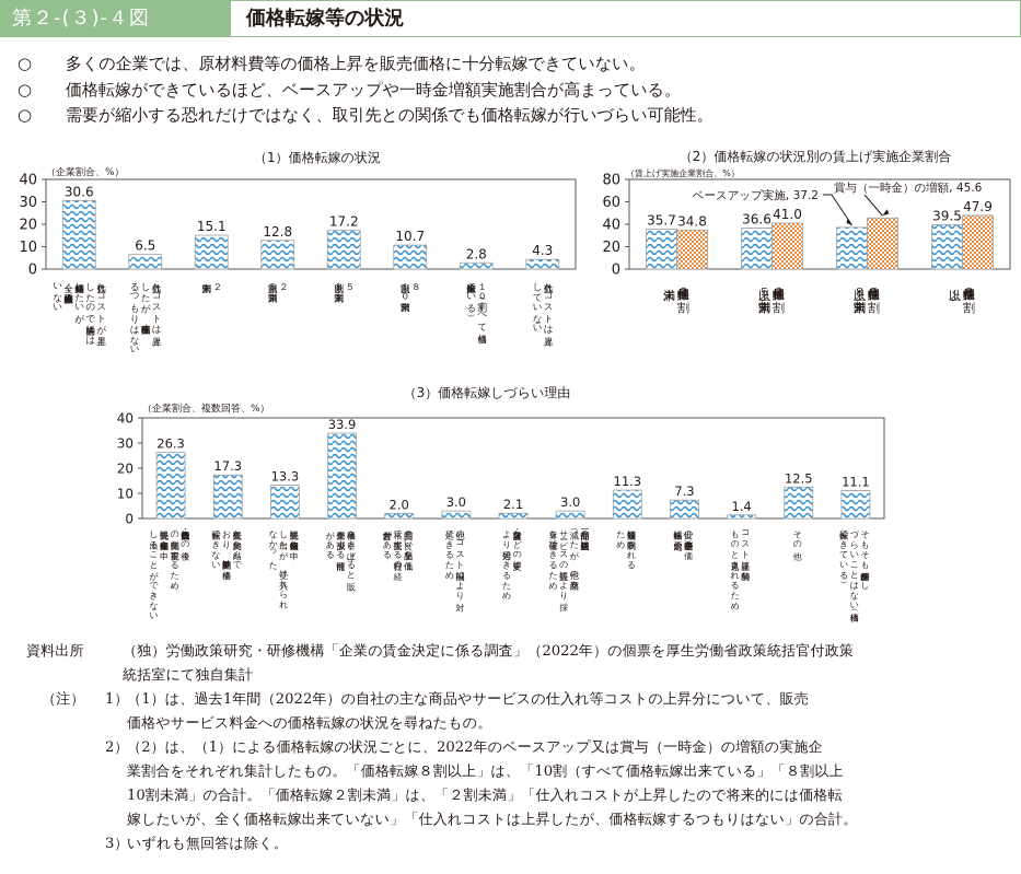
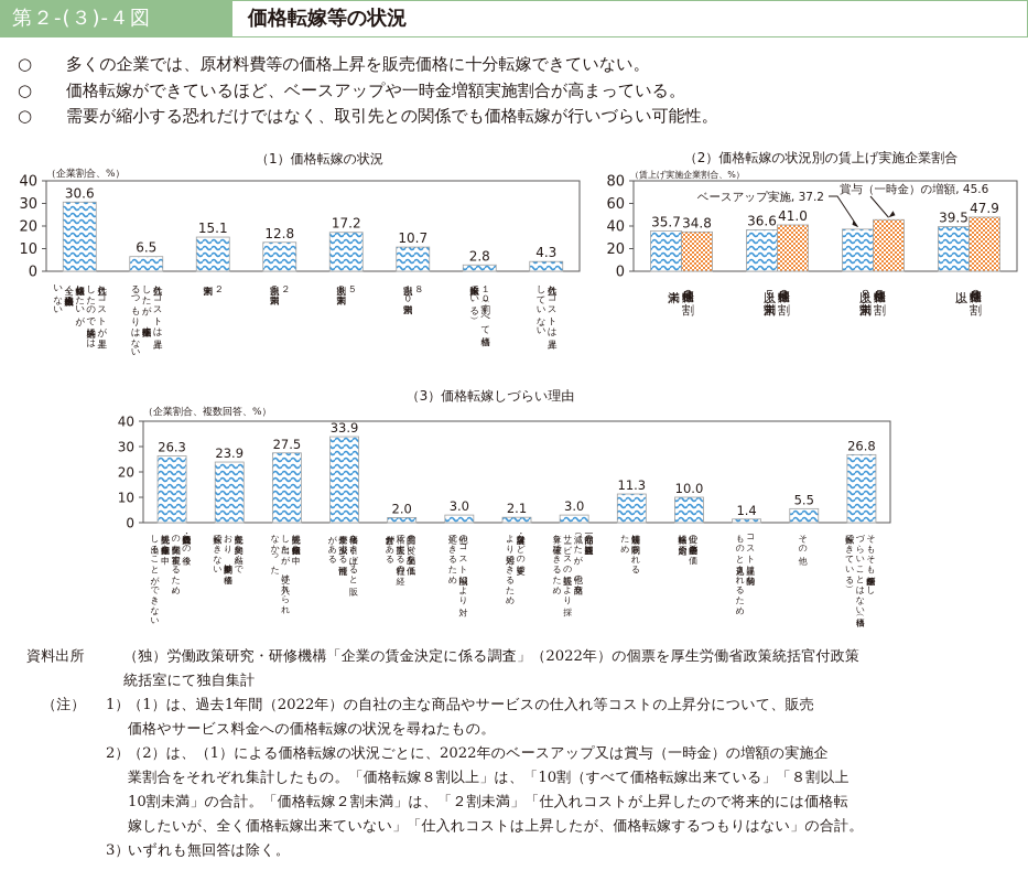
（3）価格転嫁しづらい理由/販売先と契約を結んでおり、契約期間中は価格転嫁できない: 17.3 -> 23.9
（3）価格転嫁しづらい理由/販売先に価格転嫁を申し出たが、受け入れられなかった: 13.3 -> 27.5
（3）価格転嫁しづらい理由/世の中（消費者等）が価格転嫁に否定的: 7.3 -> 10.0
（3）価格転嫁しづらい理由/その他: 12.5 -> 5.5
（3）価格転嫁しづらい理由/そもそも価格転嫁がしづらいことはない（価格転嫁できている）: 11.1 -> 26.8
